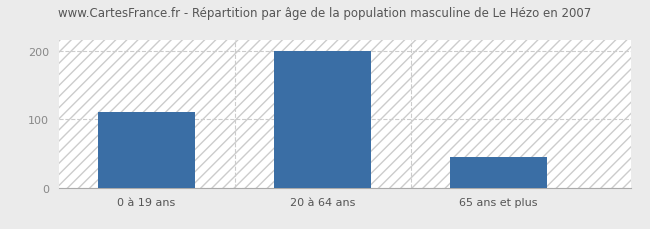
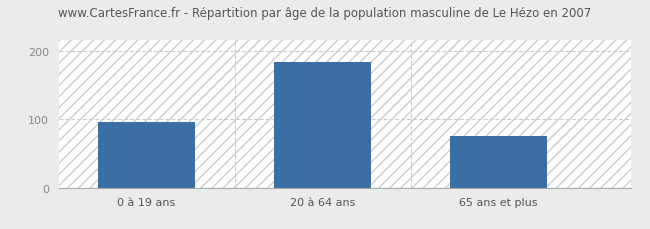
0 à 19 ans: 110 -> 96
20 à 64 ans: 199 -> 184
65 ans et plus: 45 -> 76
